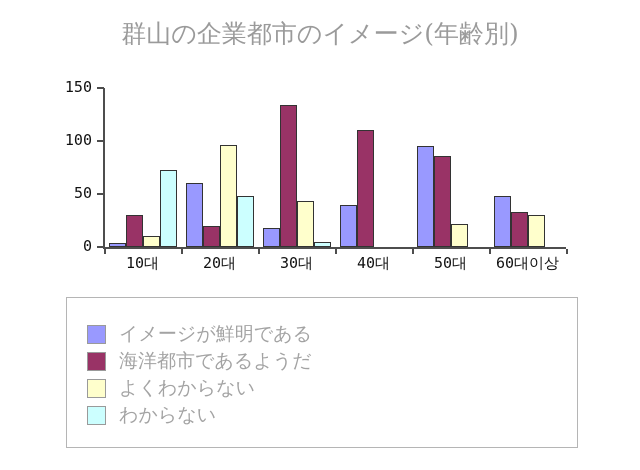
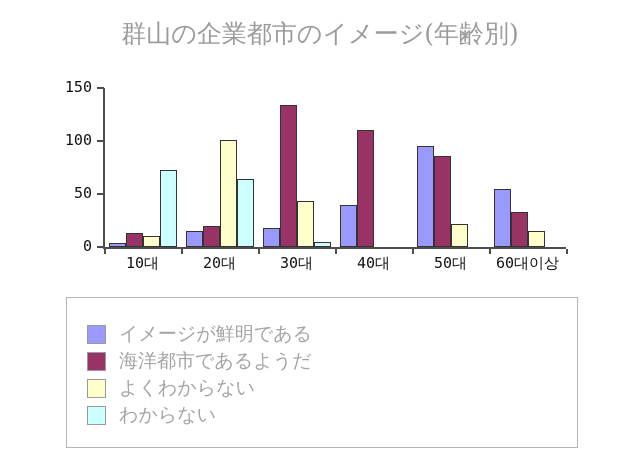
海洋都市であるようだ/10대: 30 -> 13
イメージが鮮明である/20대: 60 -> 15
よくわからない/20대: 96 -> 101
わからない/20대: 48 -> 64
イメージが鮮明である/60대이상: 48 -> 55
よくわからない/60대이상: 30 -> 15
